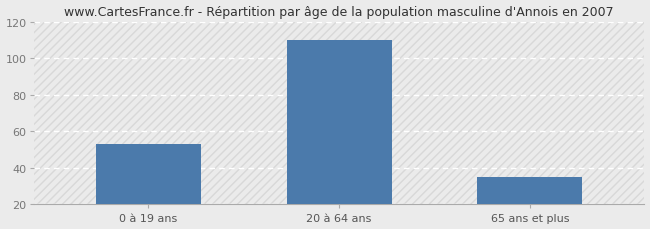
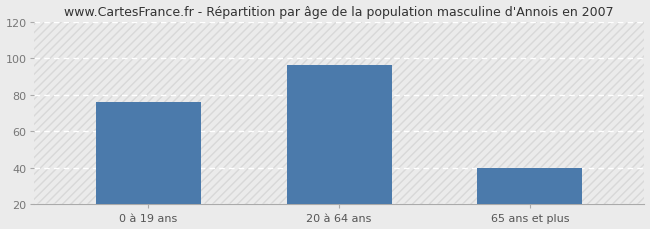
0 à 19 ans: 53 -> 76
20 à 64 ans: 110 -> 96
65 ans et plus: 35 -> 40
